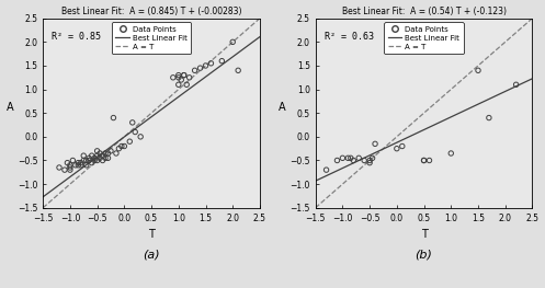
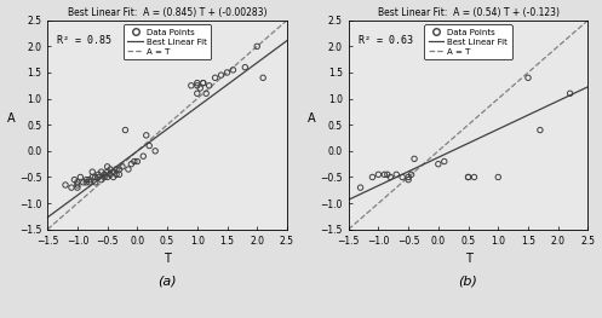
Best Linear Fit: A = (0.54) T + (-0.123)/1.0: -0.35 -> -0.50
